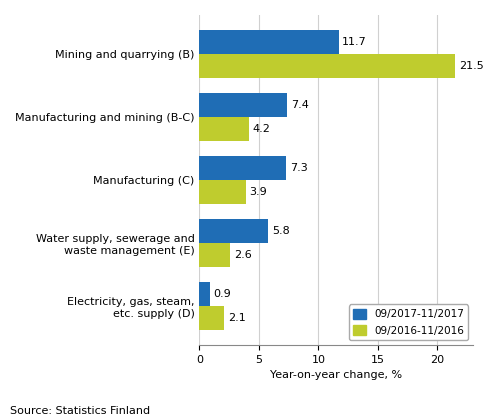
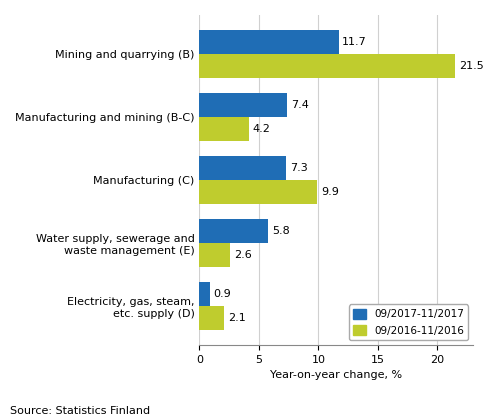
09/2016-11/2016/Manufacturing (C): 3.9 -> 9.9
